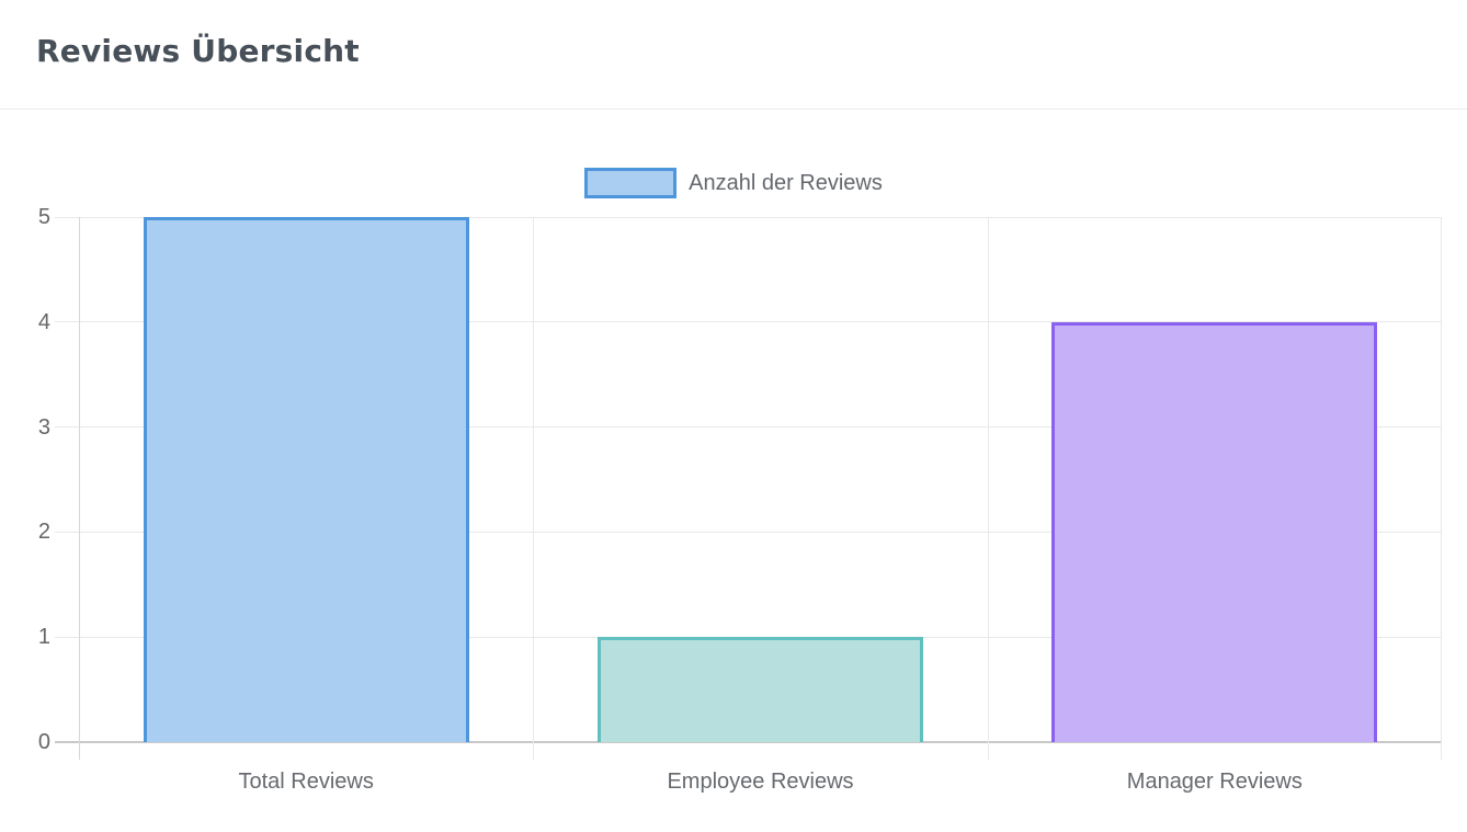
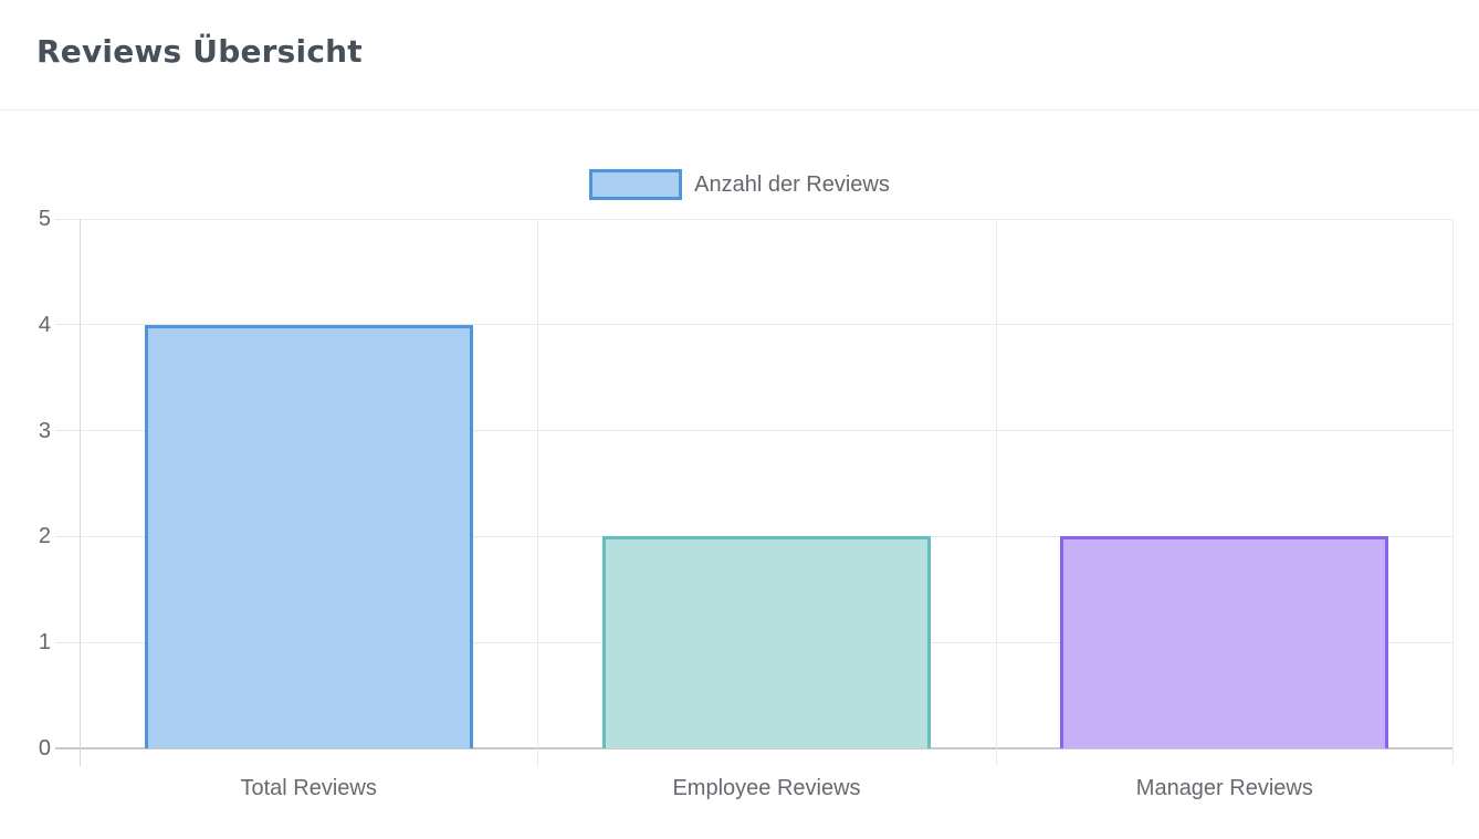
Total Reviews: 5 -> 4
Employee Reviews: 1 -> 2
Manager Reviews: 4 -> 2
